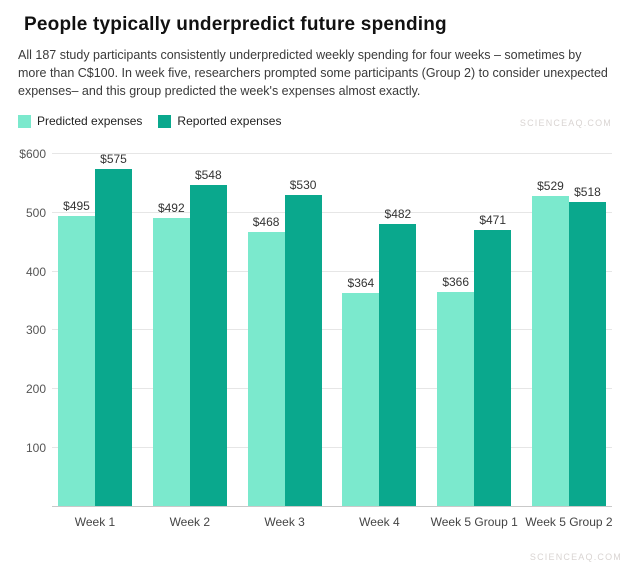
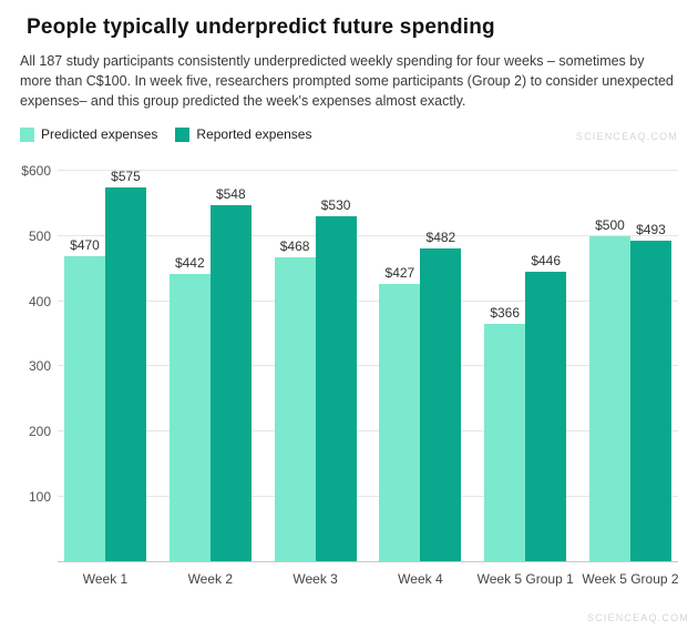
Predicted expenses/Week 1: $495 -> $470
Predicted expenses/Week 2: $492 -> $442
Predicted expenses/Week 4: $364 -> $427
Reported expenses/Week 5 Group 1: $471 -> $446
Predicted expenses/Week 5 Group 2: $529 -> $500
Reported expenses/Week 5 Group 2: $518 -> $493
